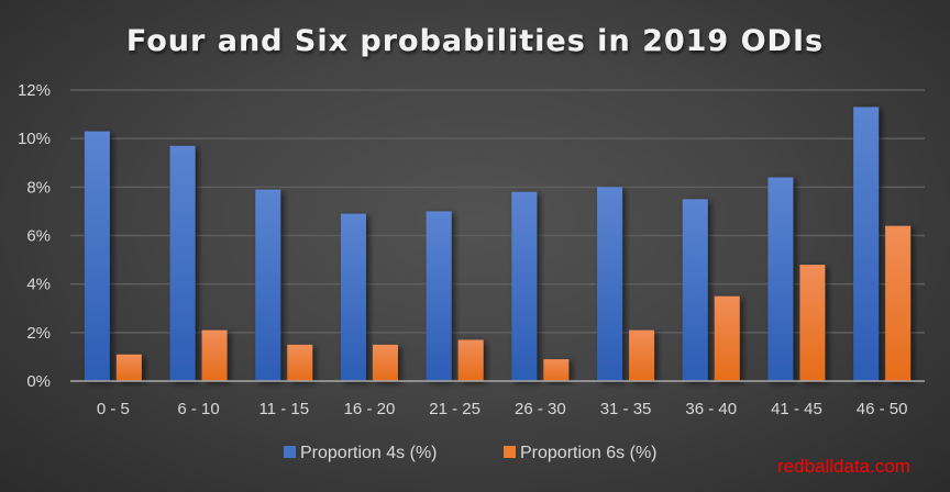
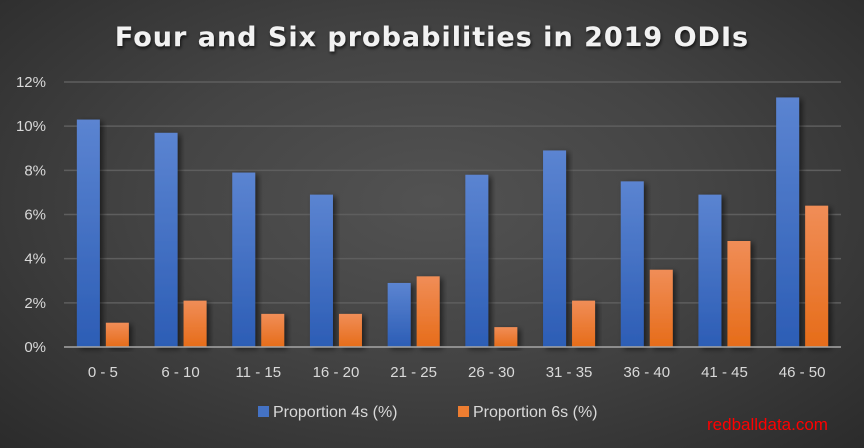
Proportion 4s (%)/21 - 25: 7.0% -> 2.9%
Proportion 6s (%)/21 - 25: 1.7% -> 3.2%
Proportion 4s (%)/31 - 35: 8.0% -> 8.9%
Proportion 4s (%)/41 - 45: 8.4% -> 6.9%
